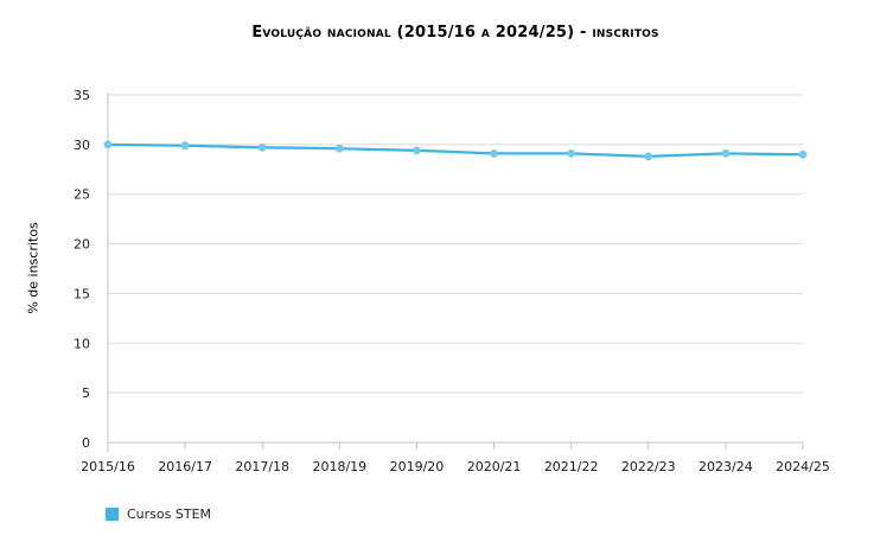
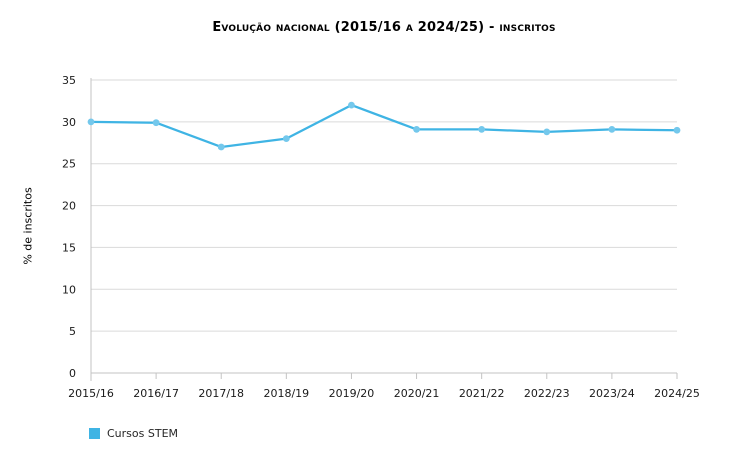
2017/18: 30 -> 27
2018/19: 30 -> 28
2019/20: 29 -> 32
